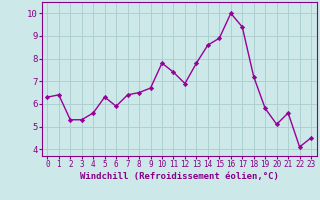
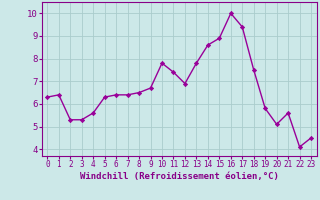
6: 5.9 -> 6.4
18: 7.2 -> 7.5
